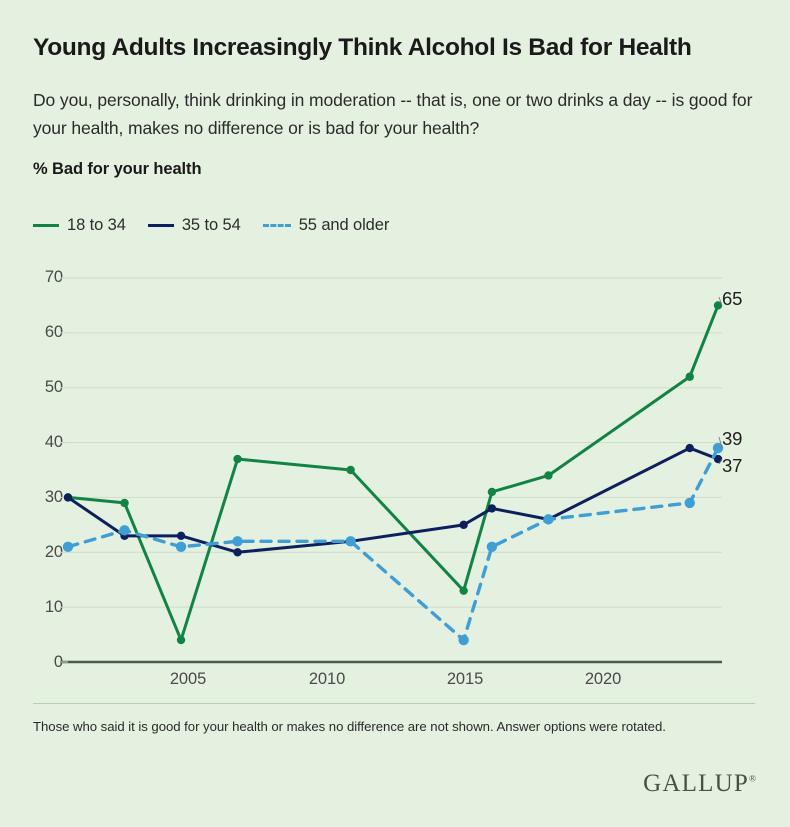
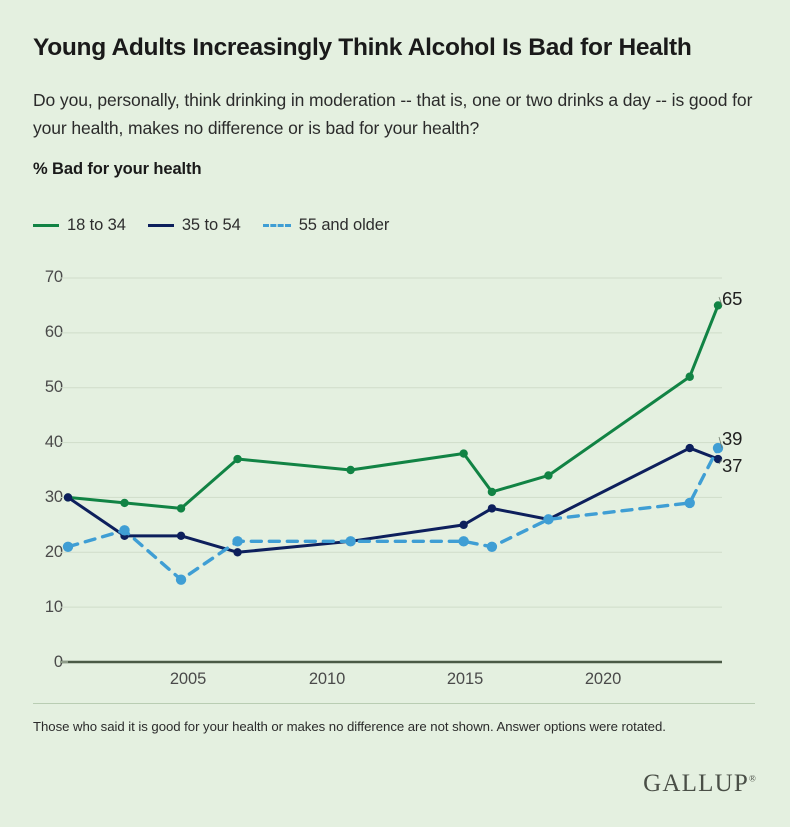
18 to 34/2005: 4 -> 28
55 and older/2005: 21 -> 15
18 to 34/2015: 13 -> 38
55 and older/2015: 4 -> 22
